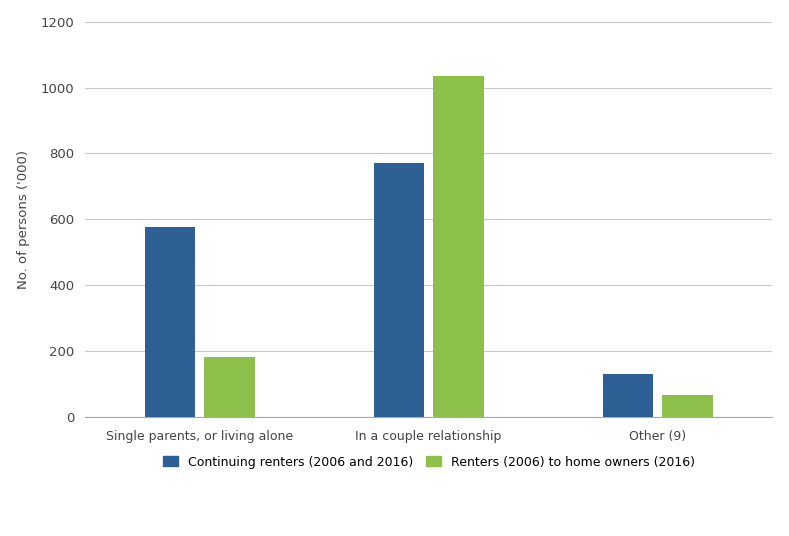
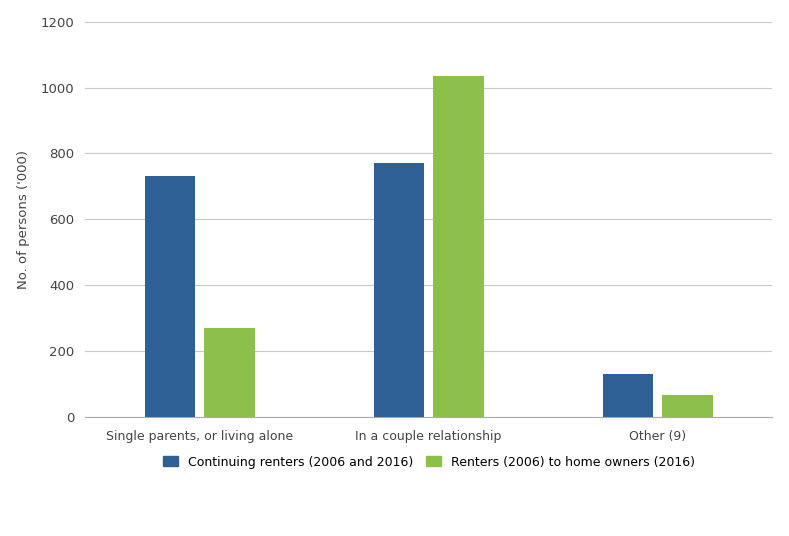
Continuing renters (2006 and 2016)/Single parents, or living alone: 575 -> 730
Renters (2006) to home owners (2016)/Single parents, or living alone: 180 -> 270
